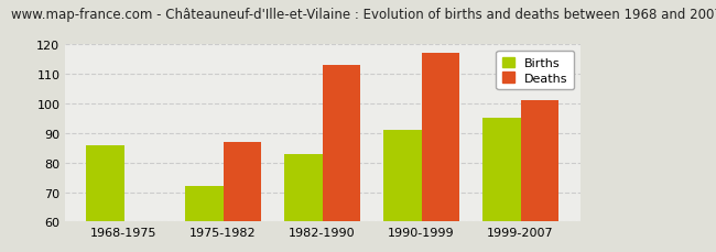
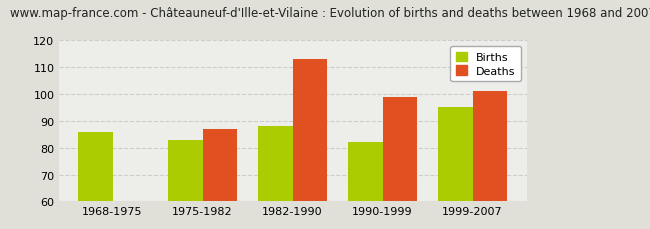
Births/1975-1982: 72 -> 83
Births/1982-1990: 83 -> 88
Births/1990-1999: 91 -> 82
Deaths/1990-1999: 117 -> 99
